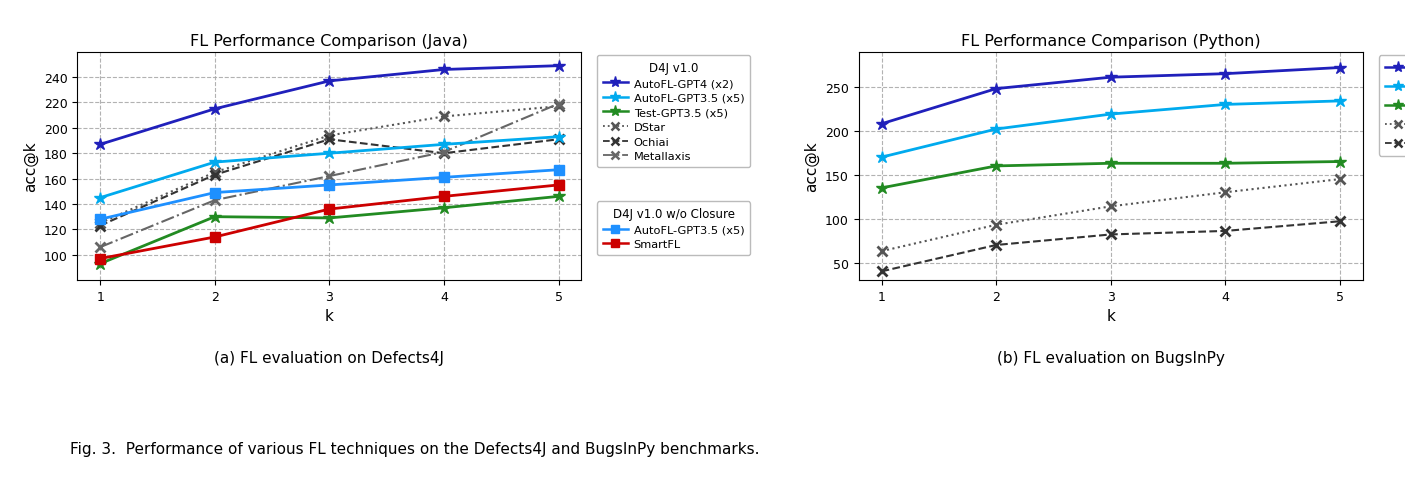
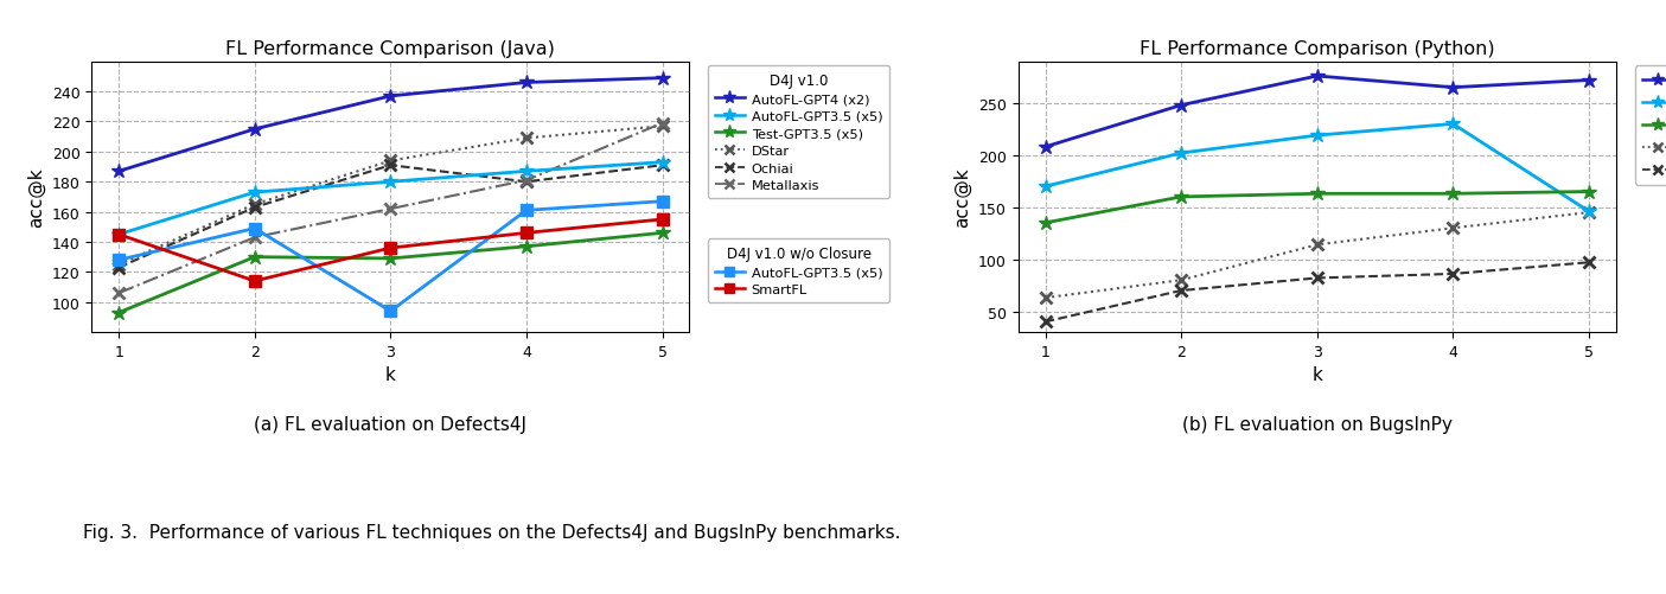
FL Performance Comparison (Java)/SmartFL/1: 97 -> 145
FL Performance Comparison (Java)/AutoFL-GPT3.5 (x5)/3: 155 -> 94
FL Performance Comparison (Python)/DStar/2: 93 -> 80
FL Performance Comparison (Python)/AutoFL-GPT4 (x2)/3: 261 -> 276
FL Performance Comparison (Python)/AutoFL-GPT3.5 (x5)/5: 234 -> 146
